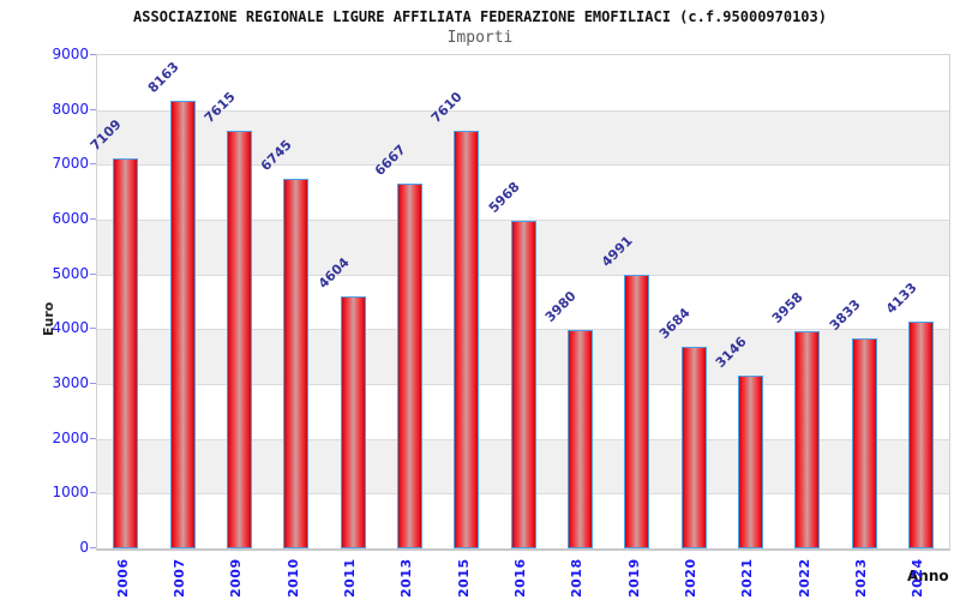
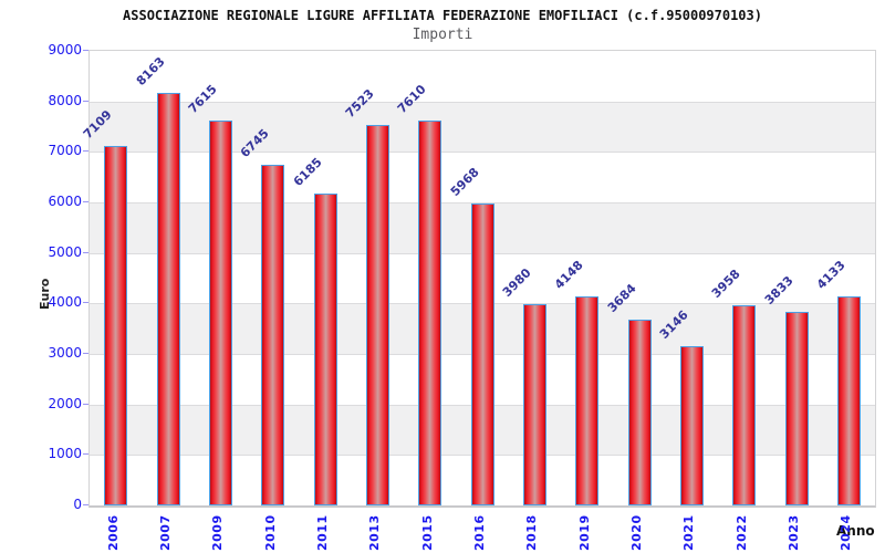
2011: 4604 -> 6185
2013: 6667 -> 7523
2019: 4991 -> 4148
